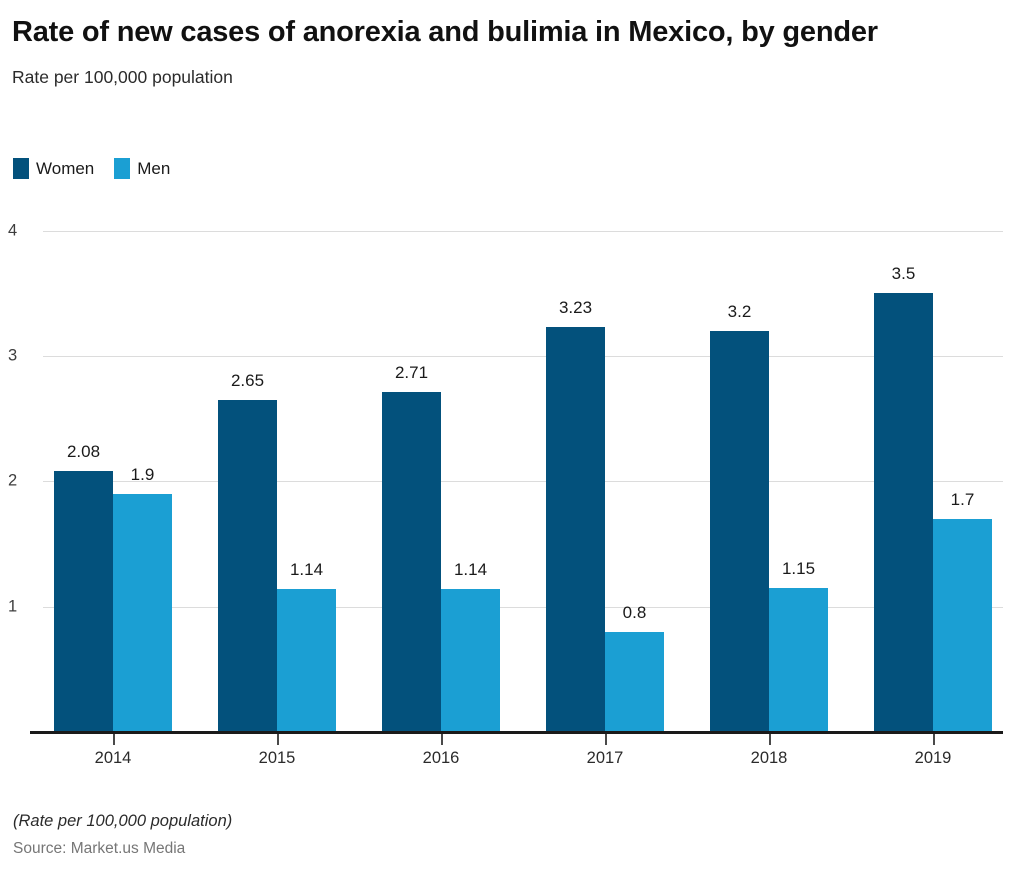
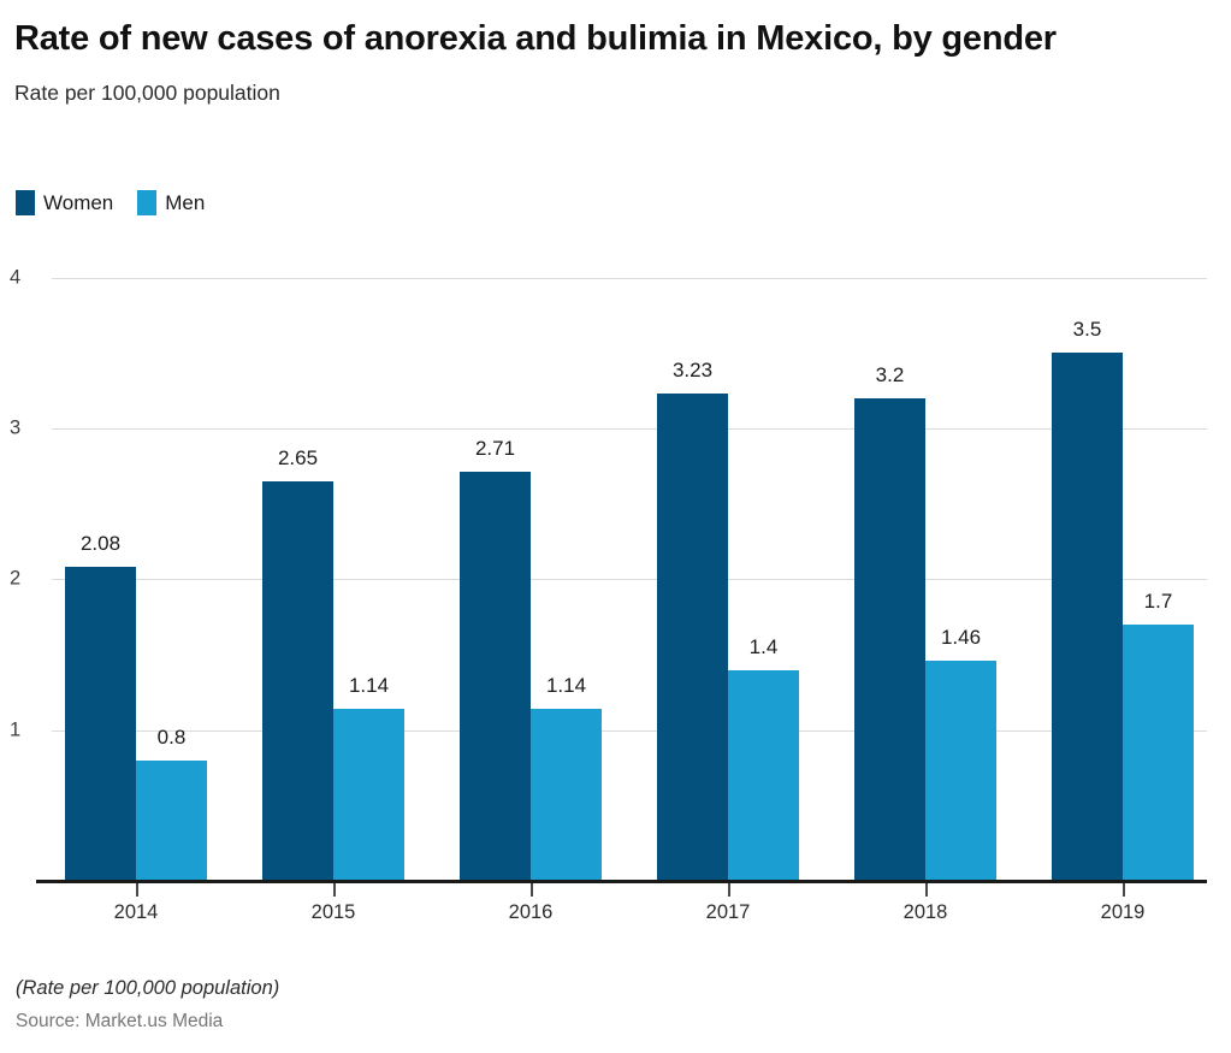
Men/2014: 1.9 -> 0.8
Men/2017: 0.8 -> 1.4
Men/2018: 1.15 -> 1.46
